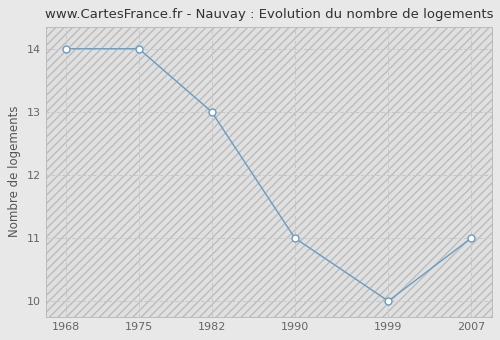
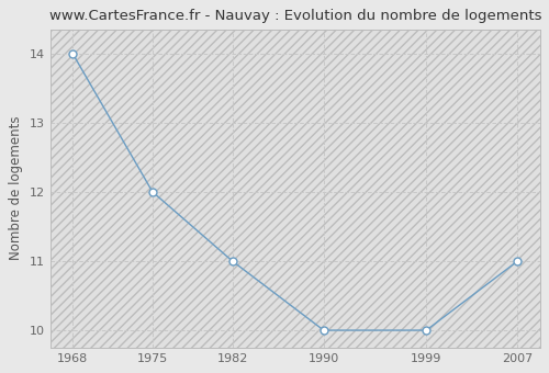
1975: 14 -> 12
1982: 13 -> 11
1990: 11 -> 10
